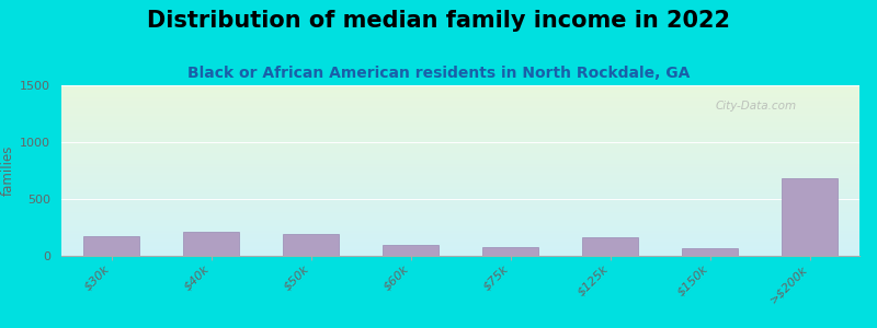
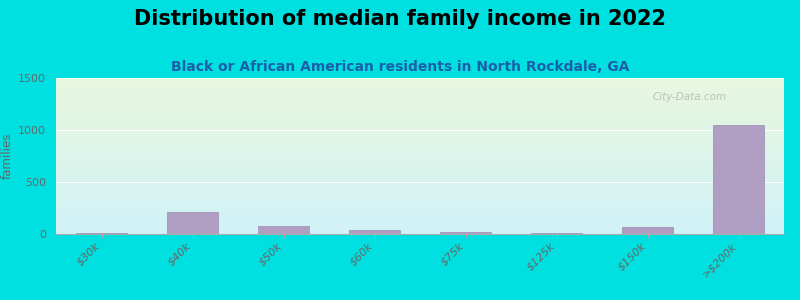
$30k: 170 -> 10
$50k: 190 -> 80
$60k: 100 -> 40
$75k: 80 -> 20
$125k: 160 -> 0
>$200k: 680 -> 1050
